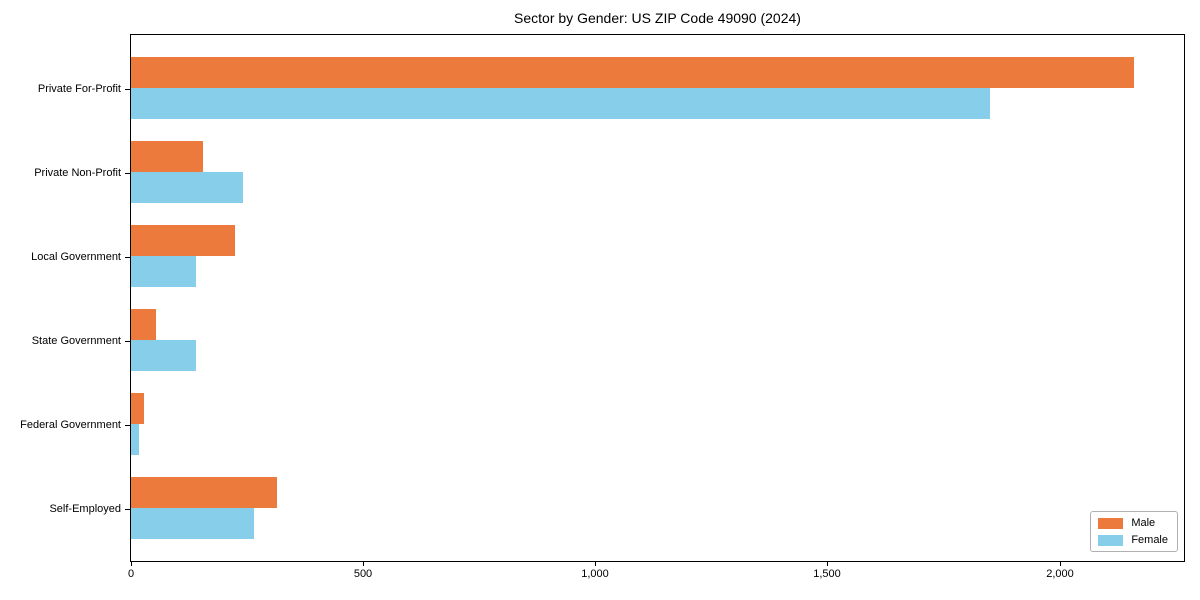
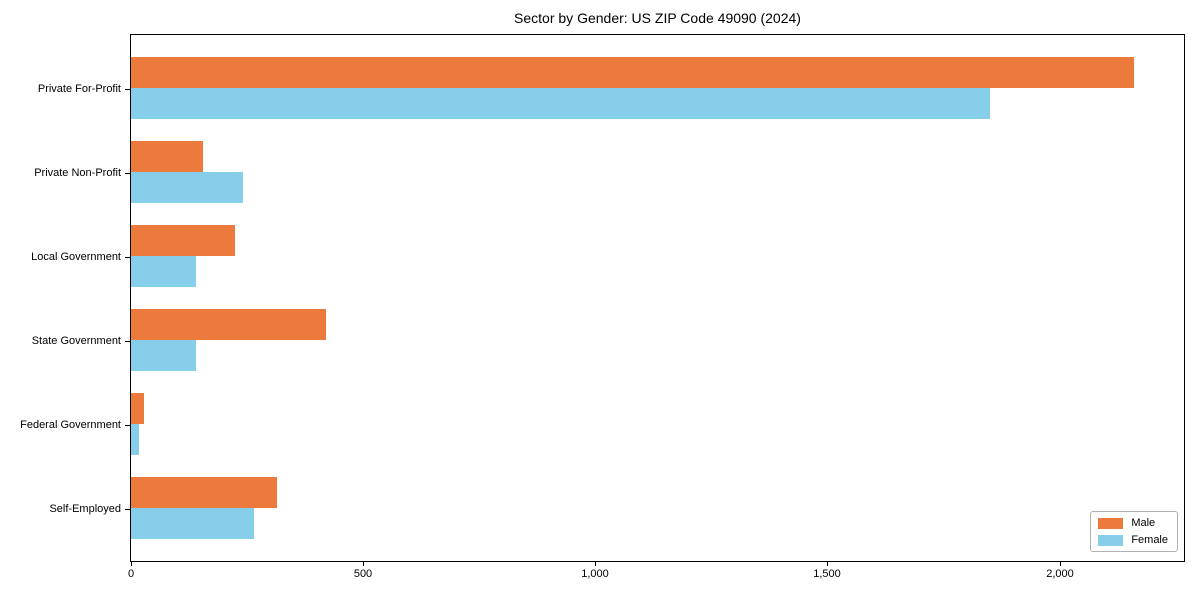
Male/State Government: 50 -> 420
